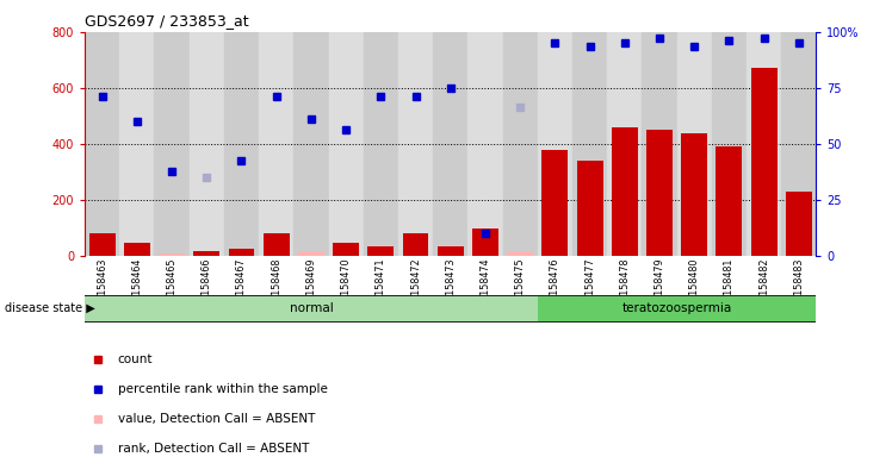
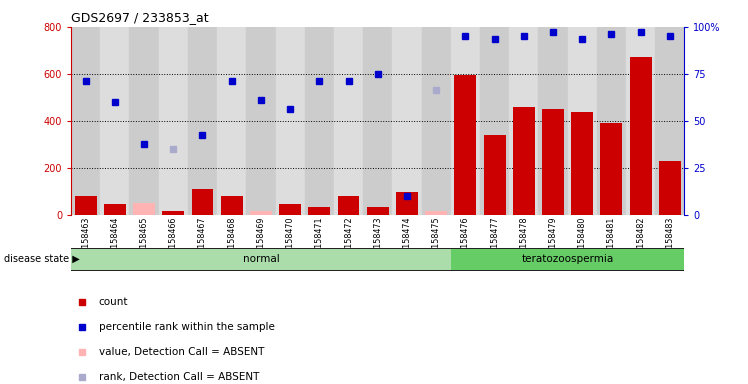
GSM158465: 10 -> 50
GSM158467: 25 -> 110
GSM158476: 380 -> 595
